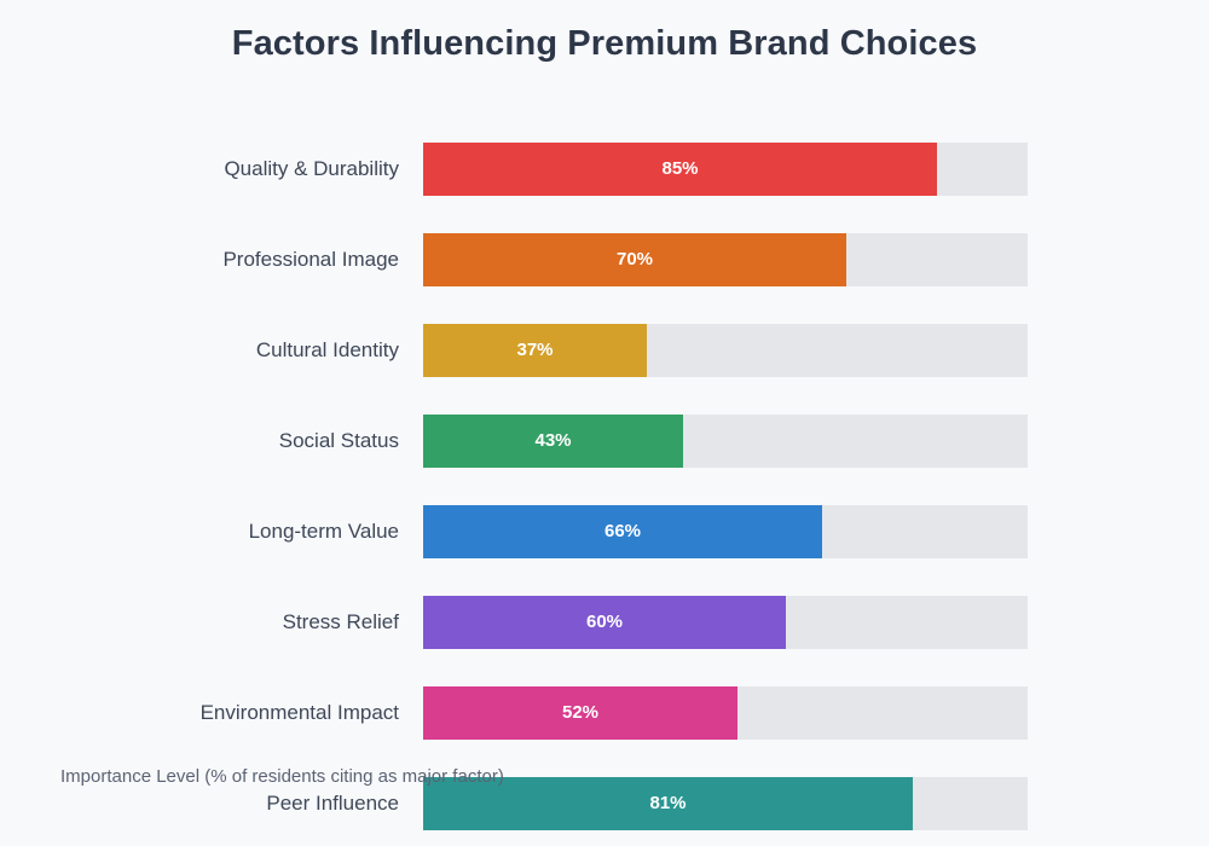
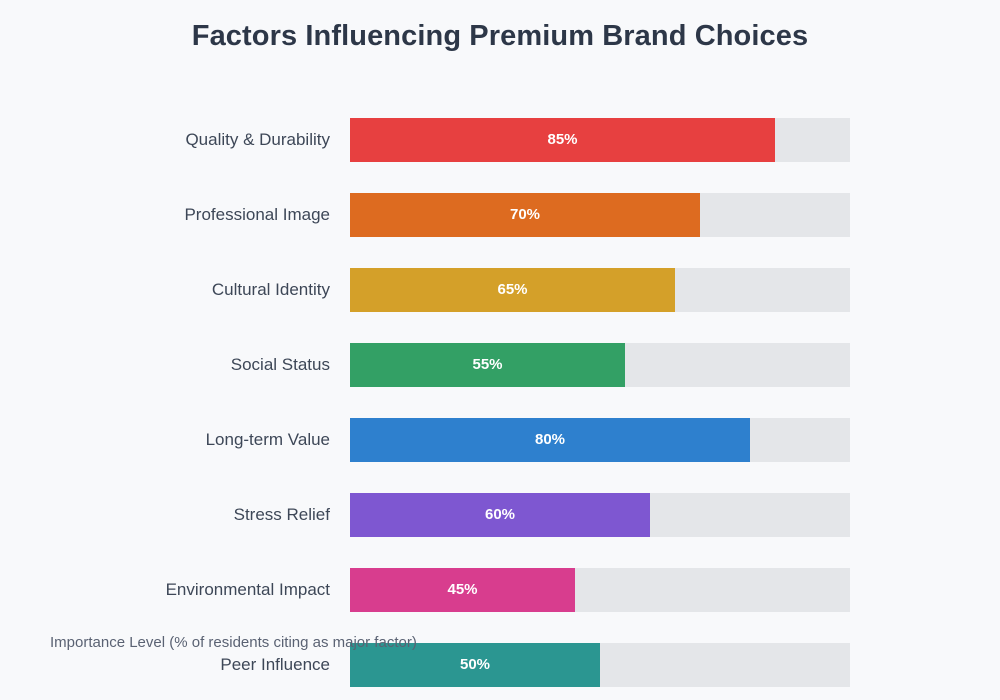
Cultural Identity: 37% -> 65%
Social Status: 43% -> 55%
Long-term Value: 66% -> 80%
Environmental Impact: 52% -> 45%
Peer Influence: 81% -> 50%
